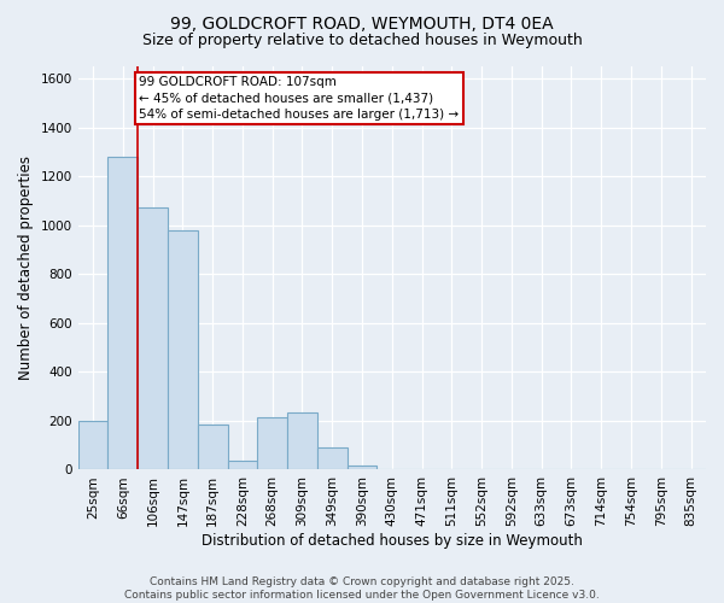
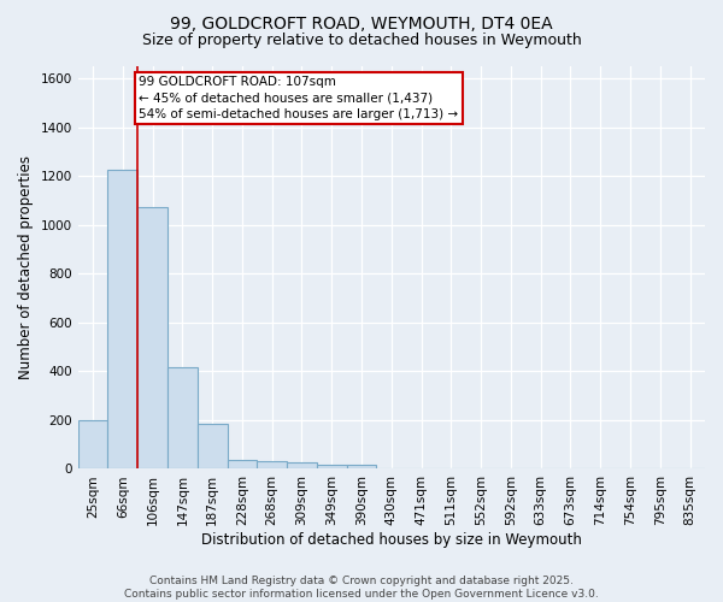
66sqm: 1280 -> 1225
147sqm: 980 -> 415
268sqm: 215 -> 30
309sqm: 235 -> 28
349sqm: 90 -> 18
